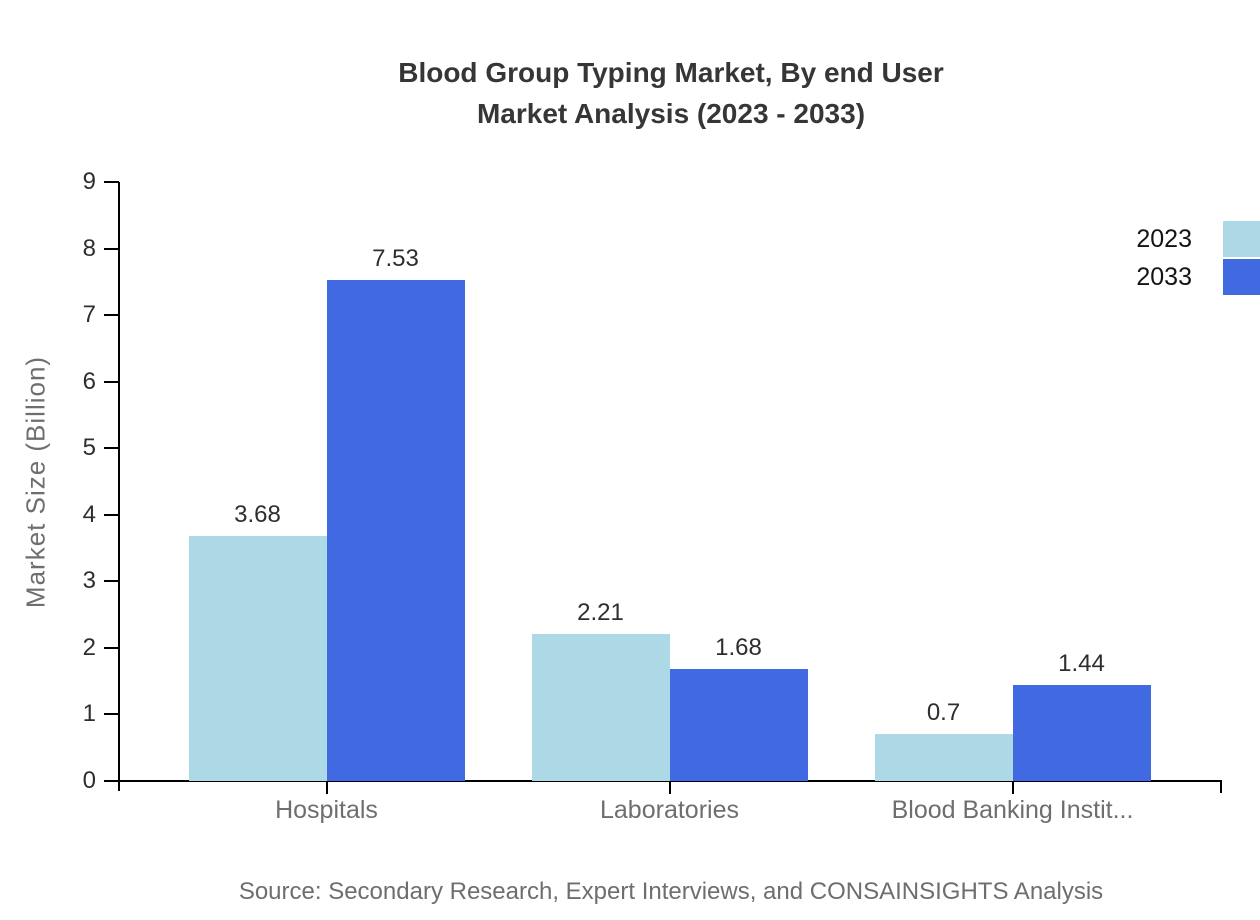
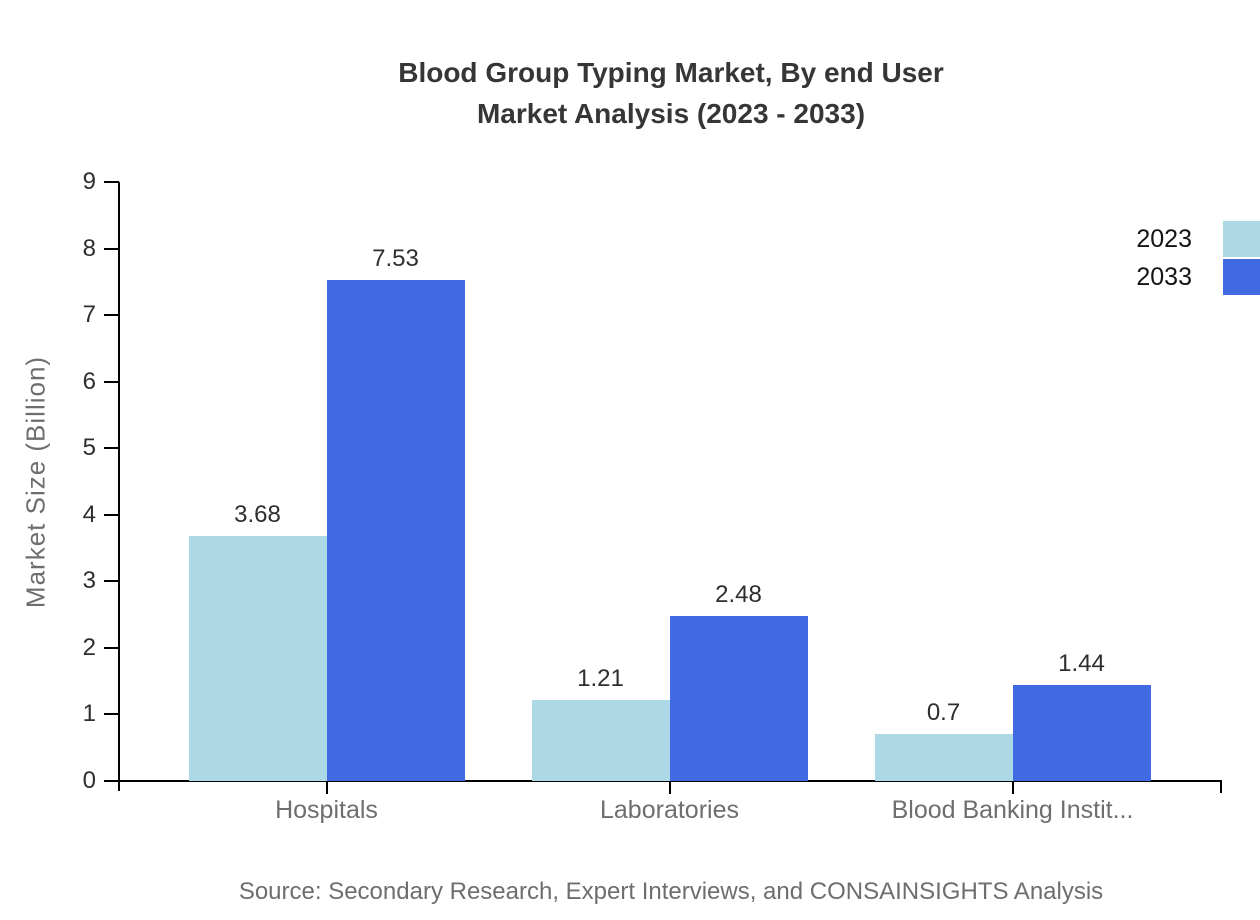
2023/Laboratories: 2.21 -> 1.21
2033/Laboratories: 1.68 -> 2.48
